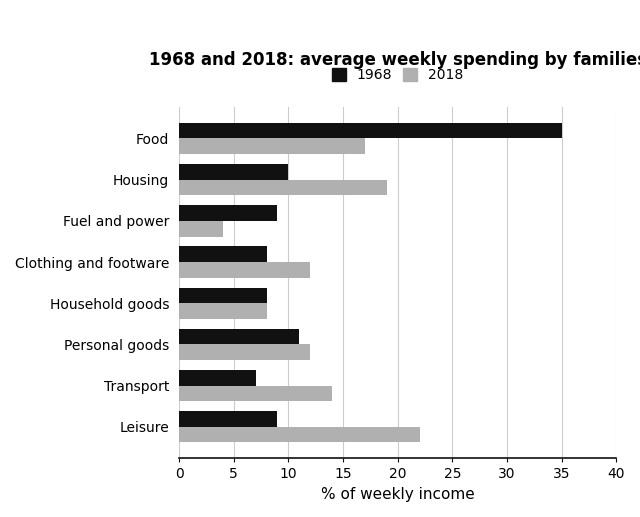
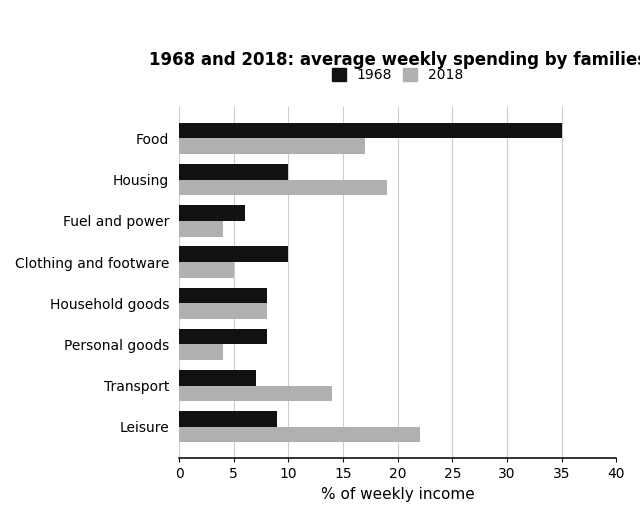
1968/Fuel and power: 9 -> 6
1968/Clothing and footware: 8 -> 10
2018/Clothing and footware: 12 -> 5
1968/Personal goods: 11 -> 8
2018/Personal goods: 12 -> 4
